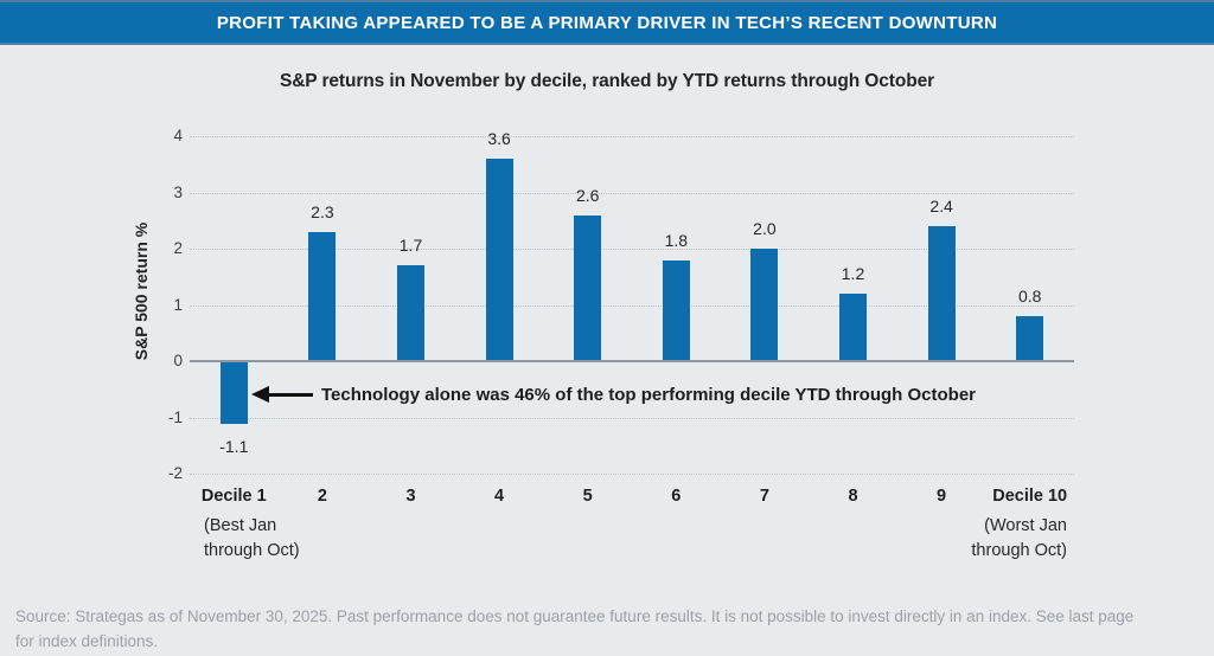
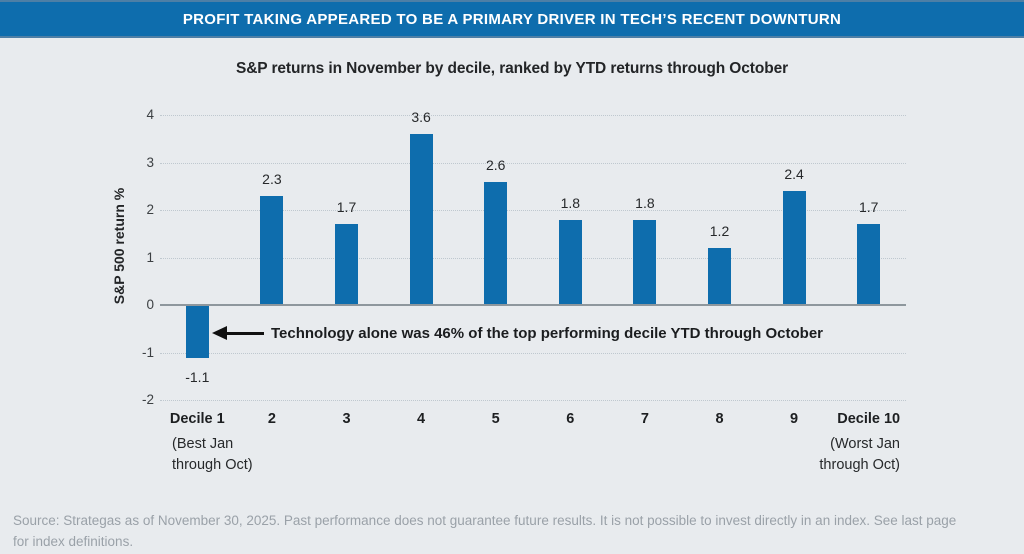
7: 2.0 -> 1.8
Decile 10: 0.8 -> 1.7
